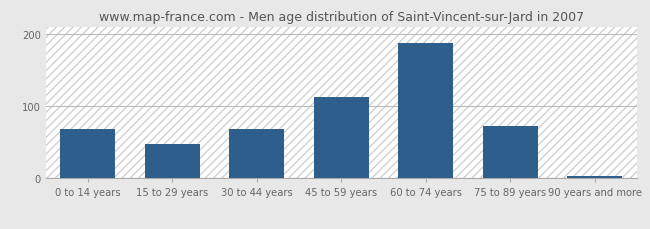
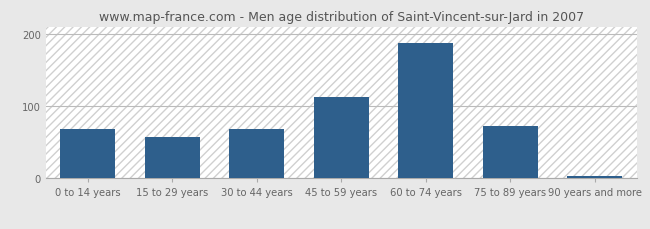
15 to 29 years: 48 -> 57
